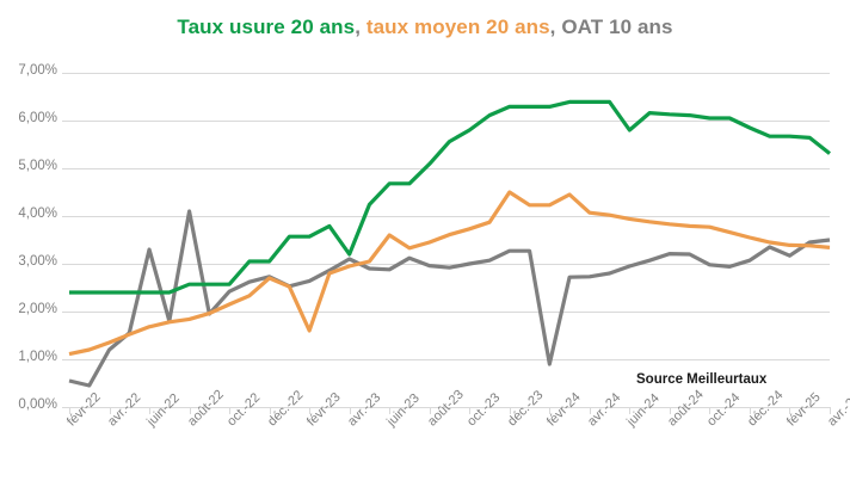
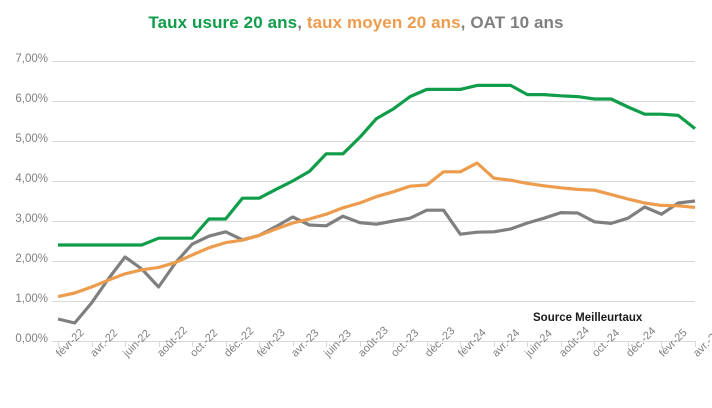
OAT 10 ans/avr.-22: 1,2% -> 0,9%
OAT 10 ans/juin-22: 3,3% -> 2,1%
OAT 10 ans/août-22: 4,1% -> 1,4%
taux moyen 20 ans/déc.-22: 2,7% -> 2,5%
taux moyen 20 ans/févr-23: 1,6% -> 2,6%
Taux usure 20 ans/avr.-23: 3,2% -> 4,0%
taux moyen 20 ans/juin-23: 3,6% -> 3,2%
taux moyen 20 ans/déc.-23: 4,5% -> 3,9%
OAT 10 ans/févr-24: 0,9% -> 2,7%
Taux usure 20 ans/juin-24: 5,8% -> 6,2%
